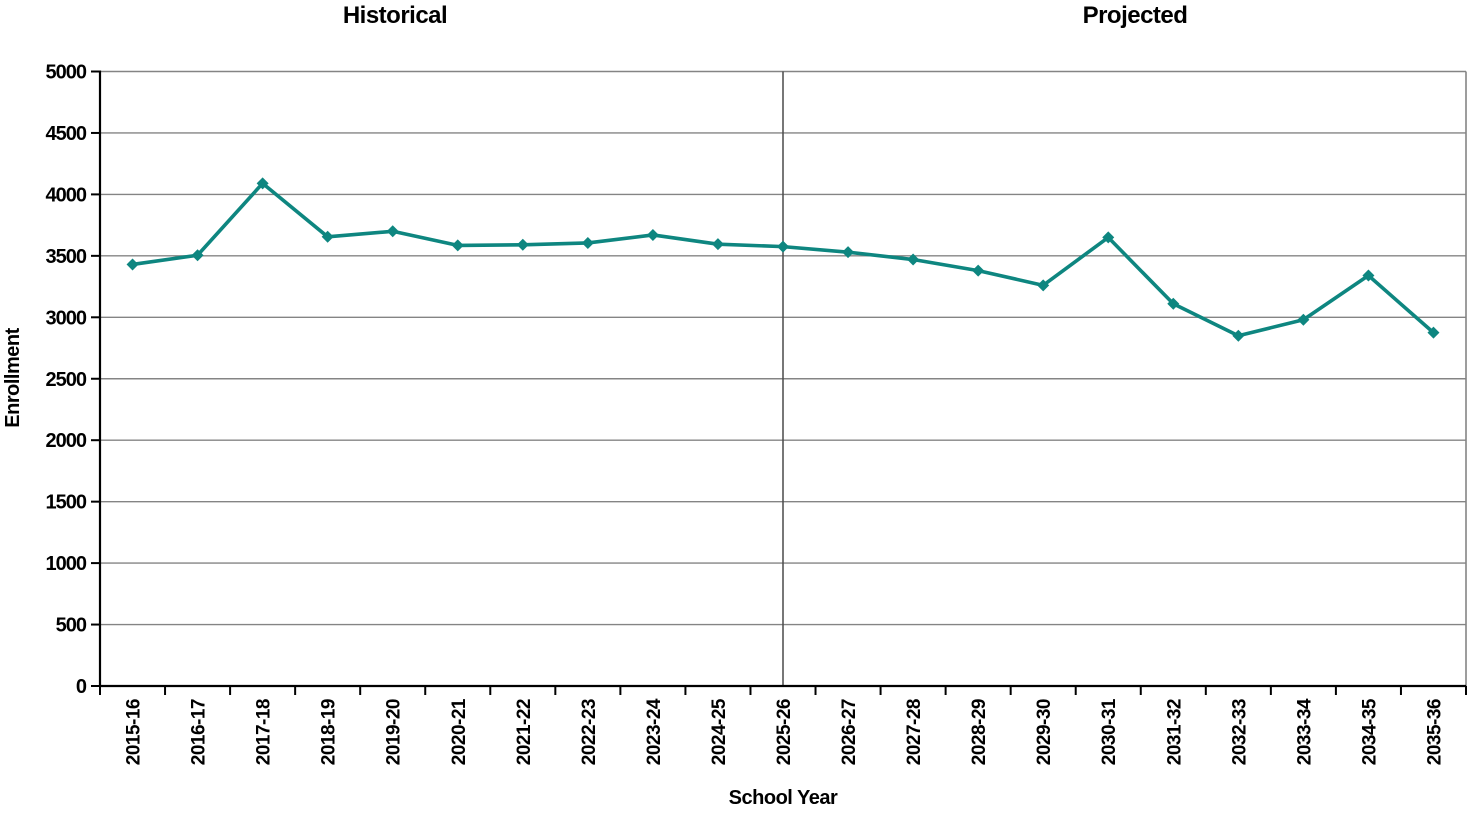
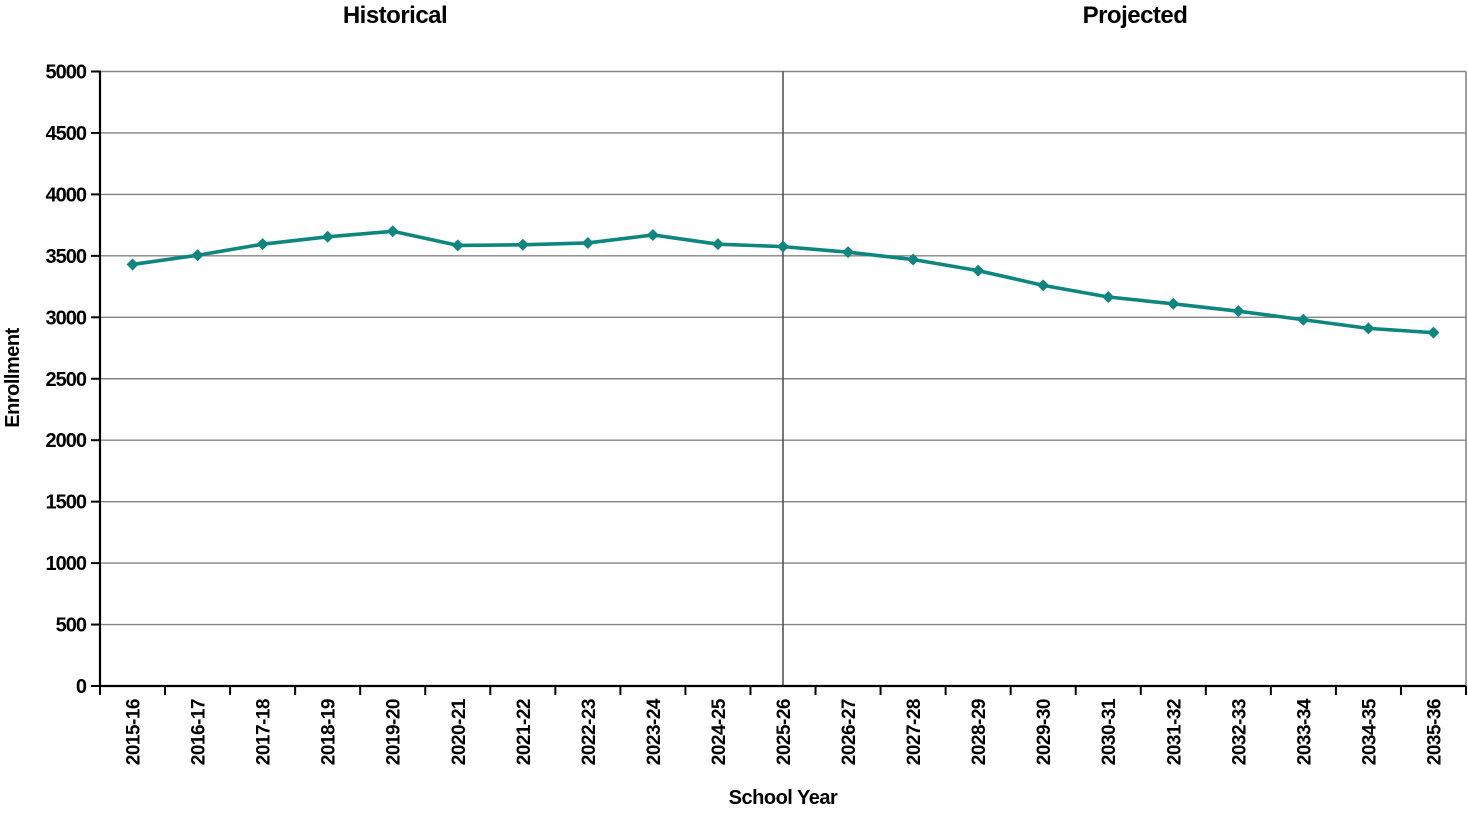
2017-18: 4090 -> 3600
2030-31: 3650 -> 3160
2032-33: 2850 -> 3050
2034-35: 3340 -> 2910
